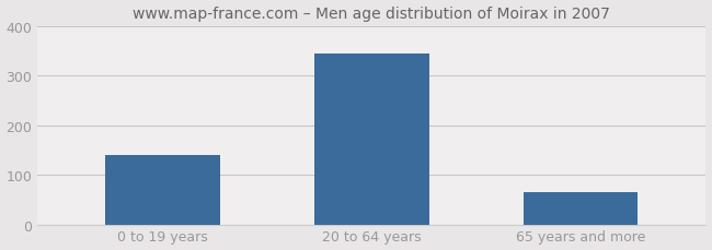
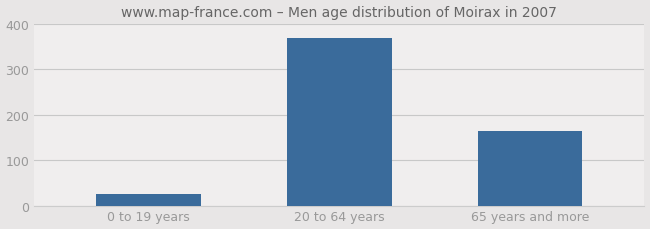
0 to 19 years: 140 -> 25
20 to 64 years: 345 -> 370
65 years and more: 65 -> 165
